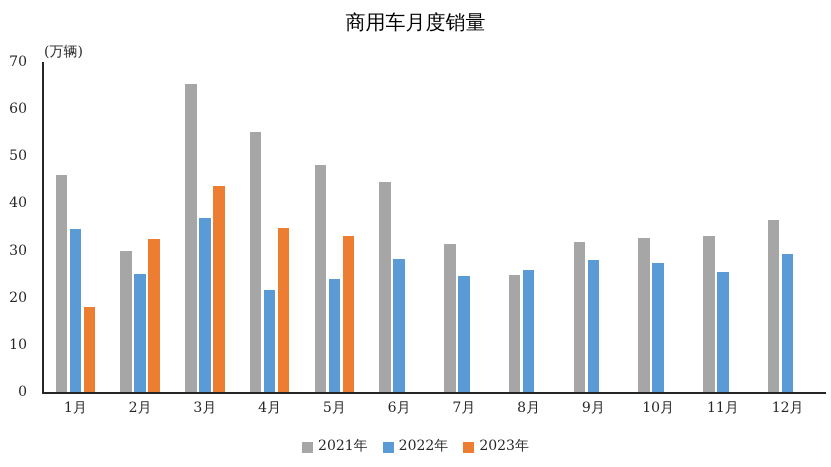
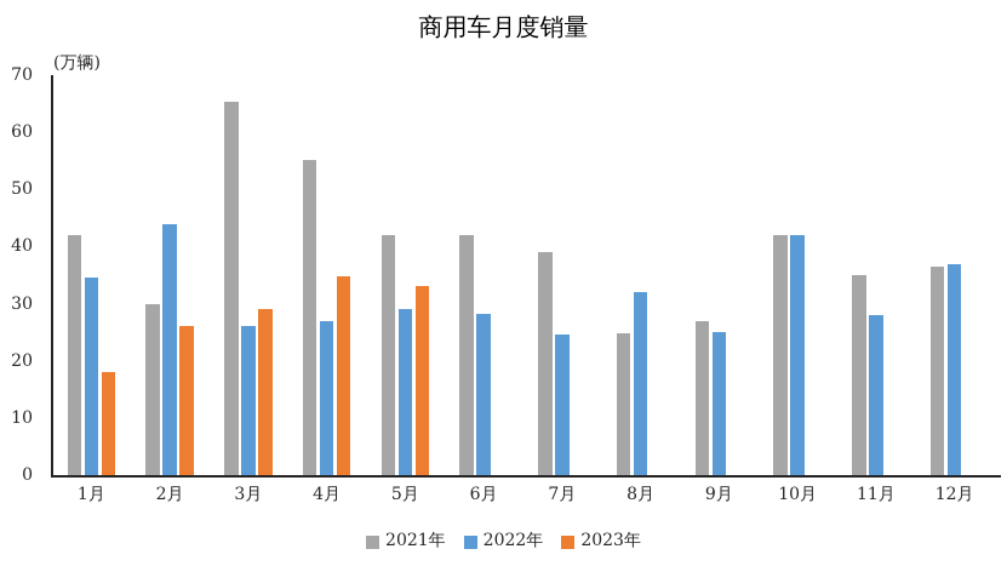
2021年/1月: 46 -> 42
2022年/2月: 25 -> 44
2023年/2月: 32 -> 26
2022年/3月: 37 -> 26
2023年/3月: 44 -> 29
2022年/4月: 22 -> 27
2021年/5月: 48 -> 42
2022年/5月: 24 -> 29
2021年/6月: 45 -> 42
2021年/7月: 31 -> 39
2022年/8月: 26 -> 32
2021年/9月: 32 -> 27
2022年/9月: 28 -> 25
2021年/10月: 33 -> 42
2022年/10月: 27 -> 42
2021年/11月: 33 -> 35
2022年/11月: 25 -> 28
2022年/12月: 29 -> 37
